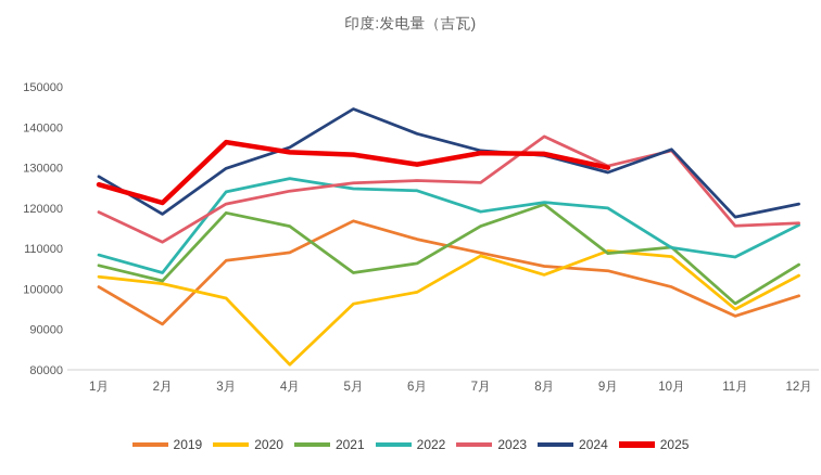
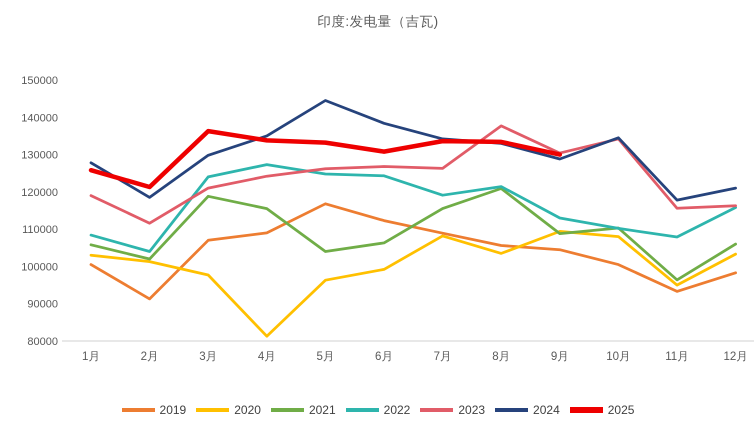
2022/9月: 120000 -> 113000
